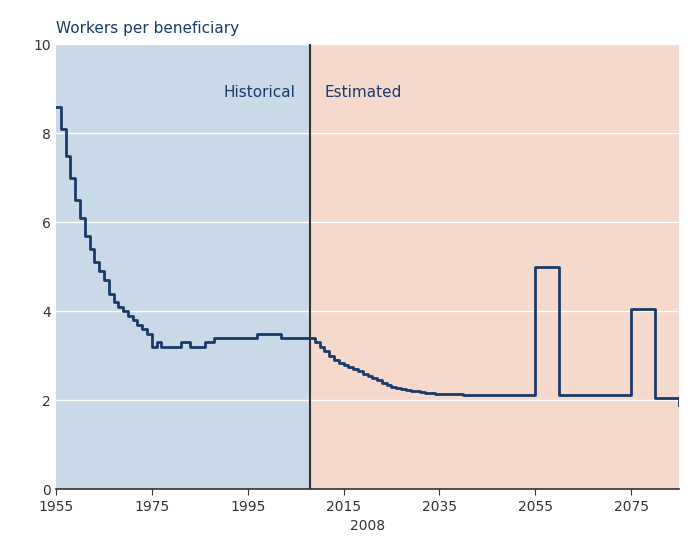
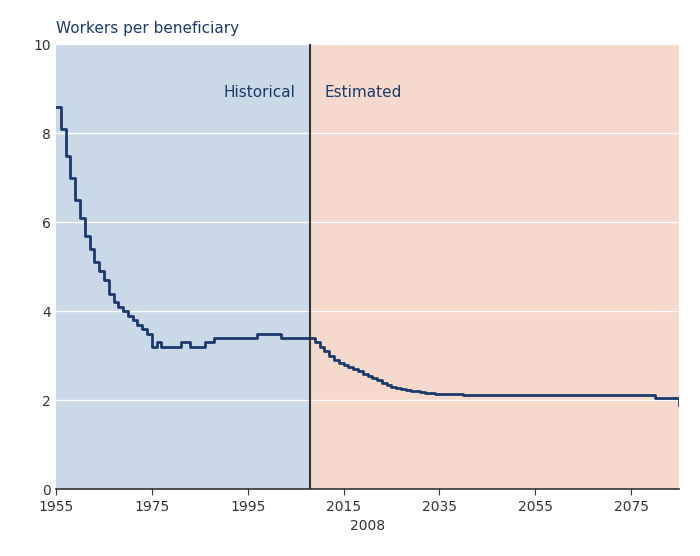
2055: 5.00 -> 2.12
2075: 4.05 -> 2.11
